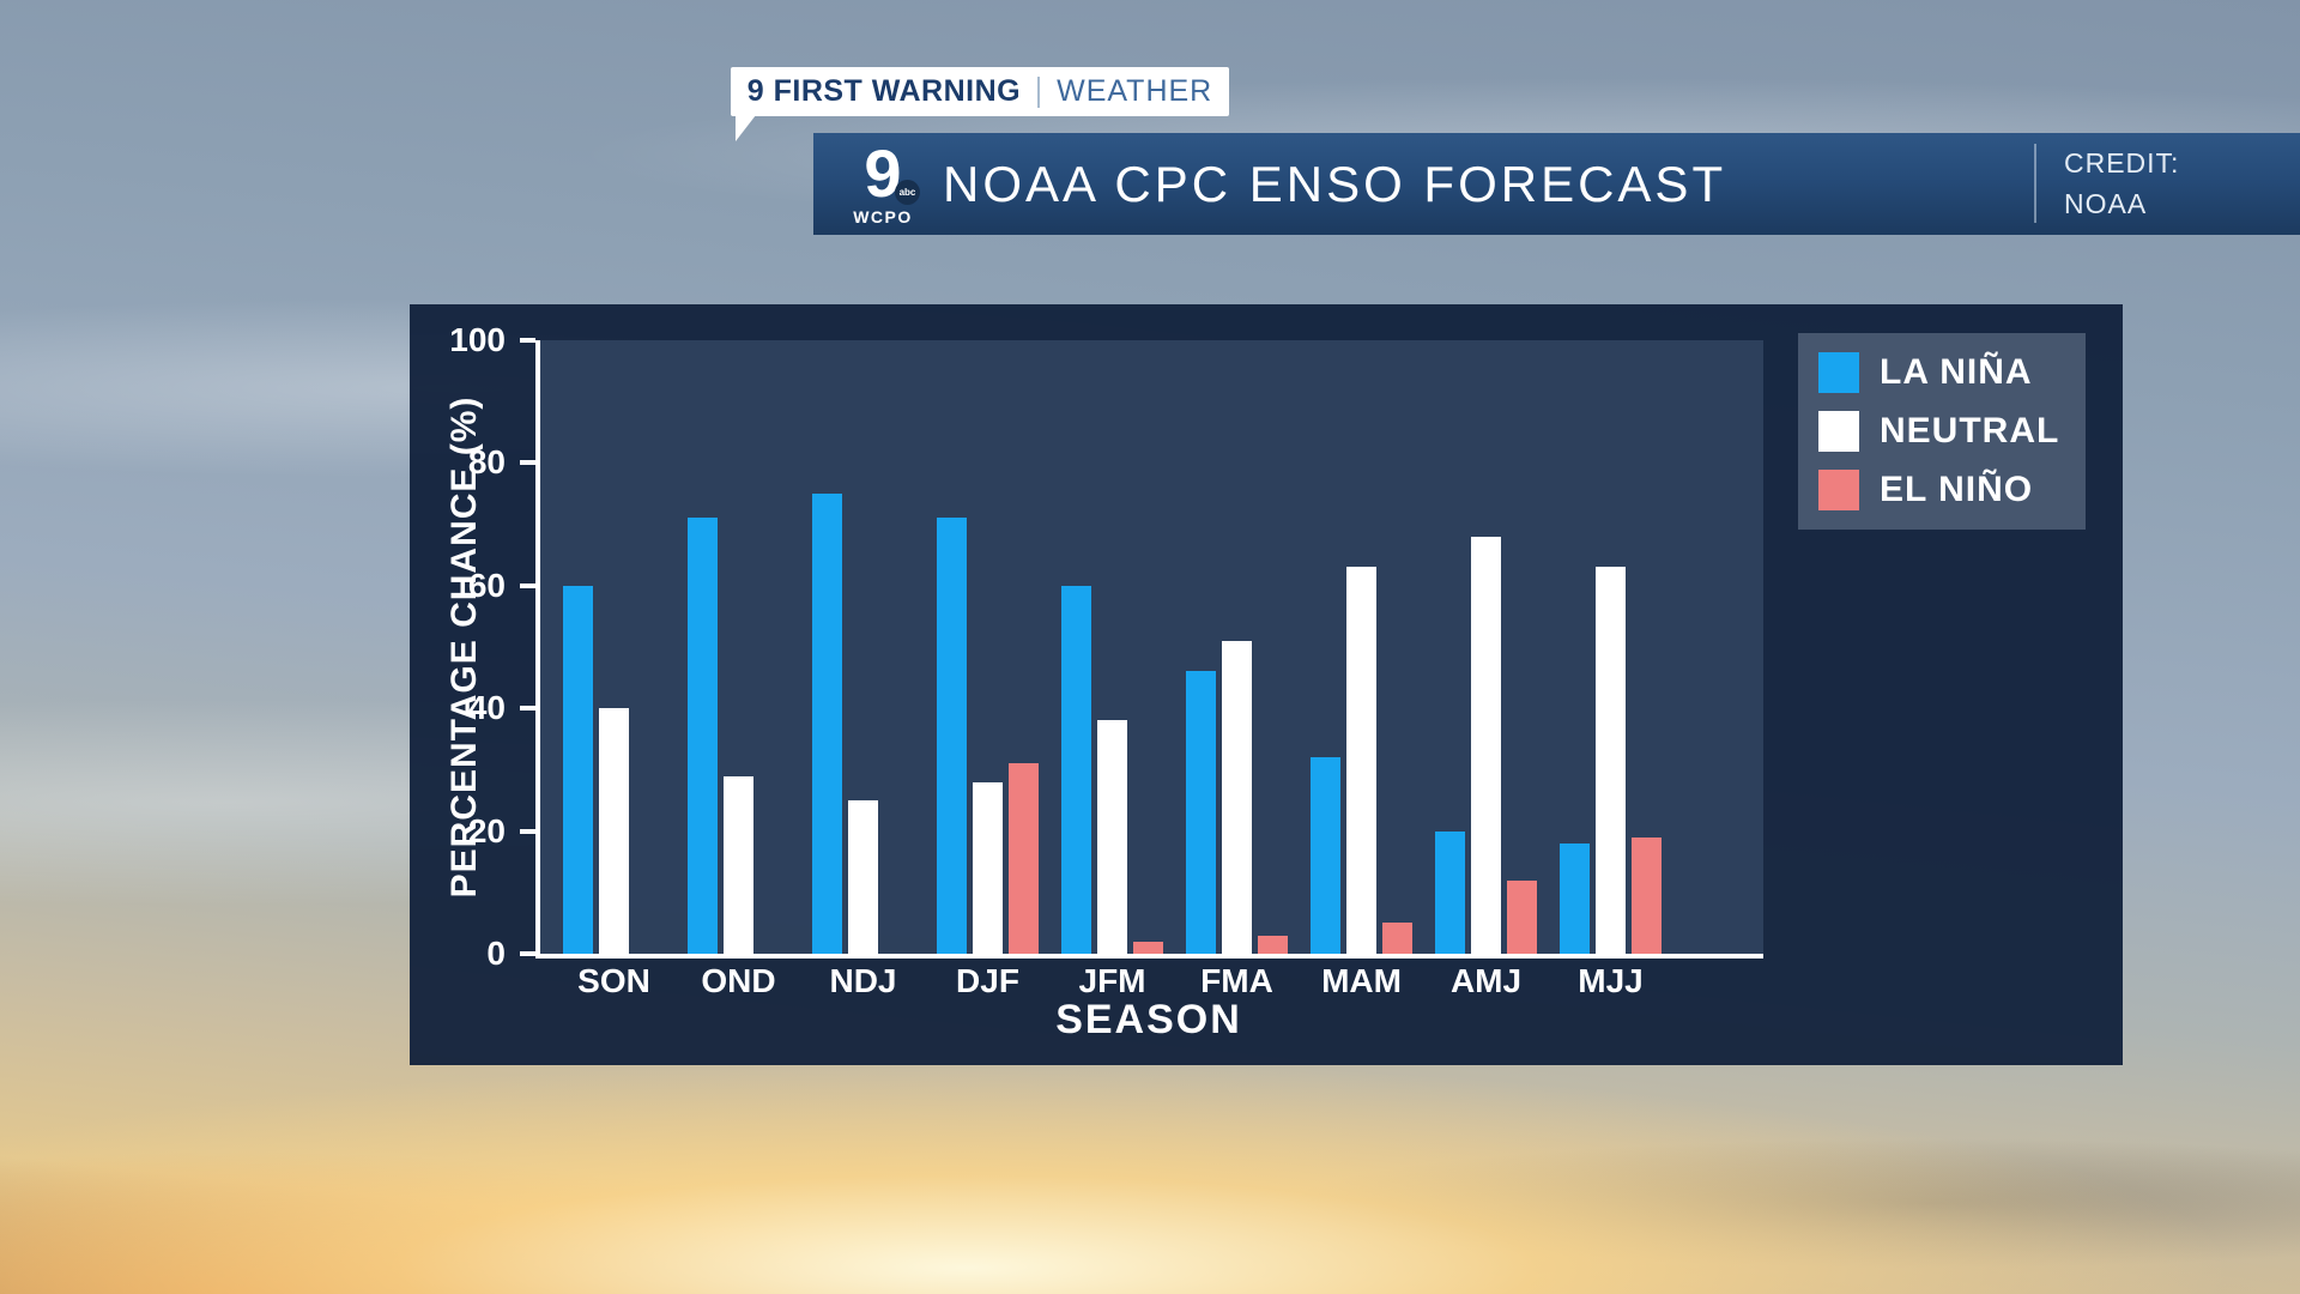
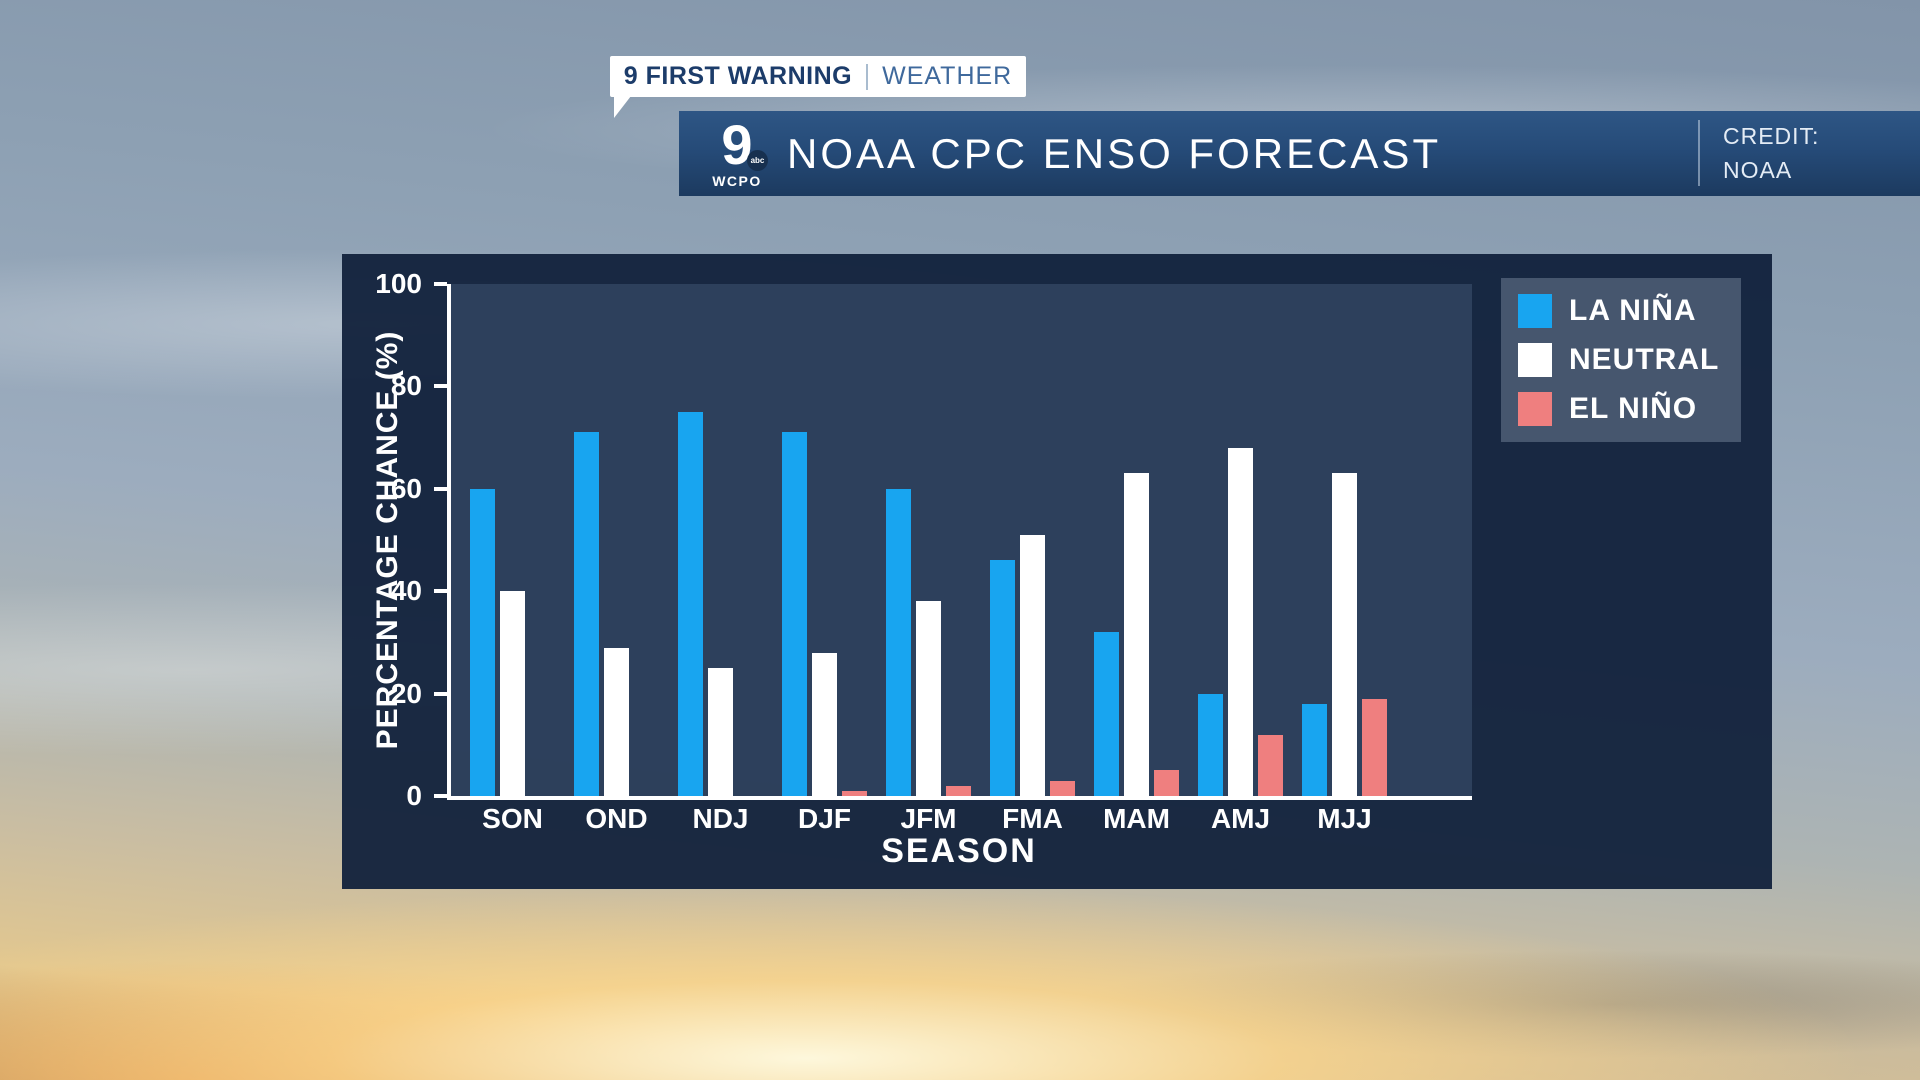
EL NIÑO/DJF: 31 -> 1
